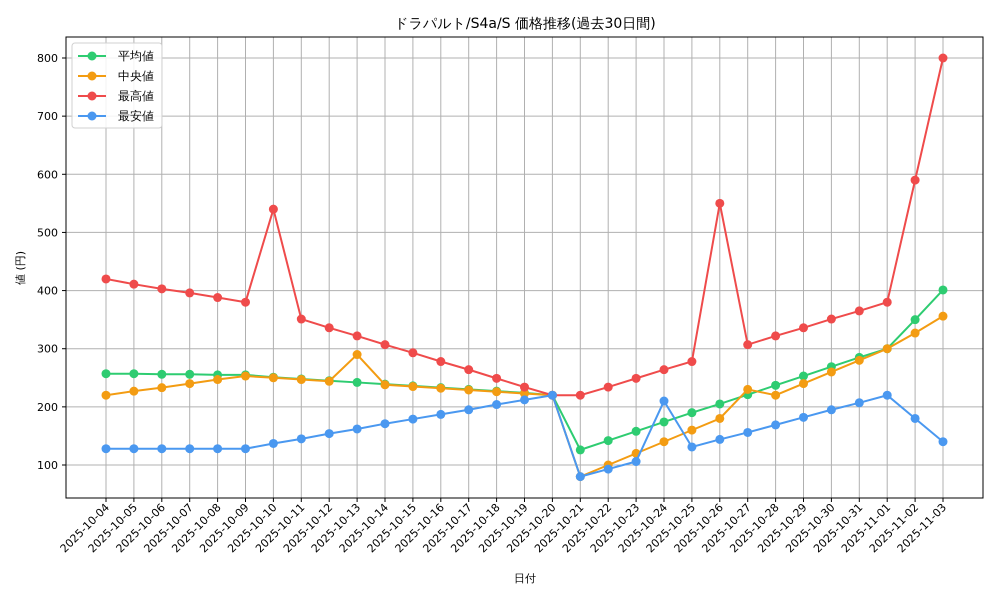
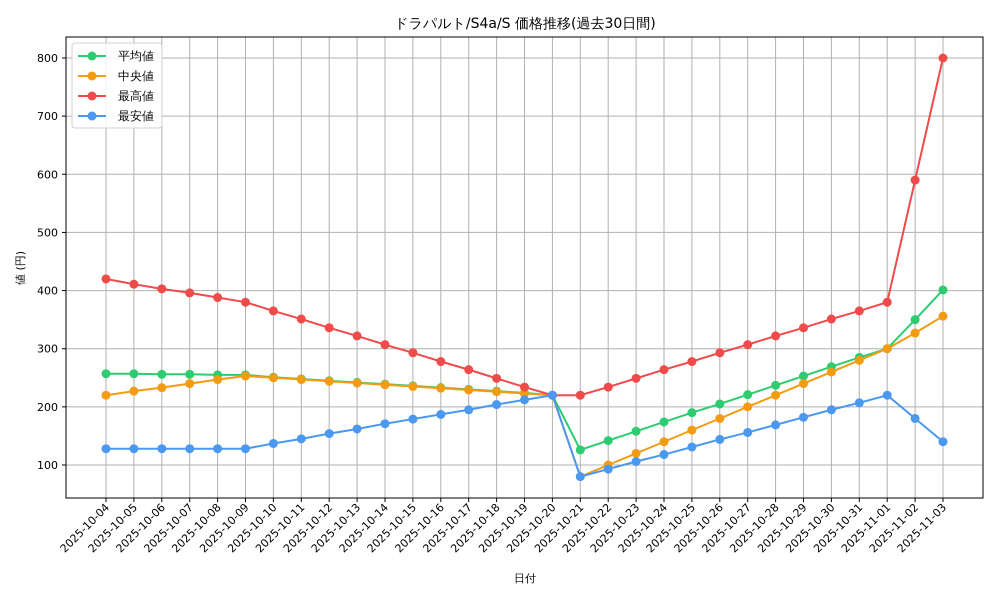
最高値/2025-10-10: 540 -> 360
中央値/2025-10-13: 290 -> 240
最安値/2025-10-24: 210 -> 120
最高値/2025-10-26: 550 -> 290
中央値/2025-10-27: 230 -> 200
